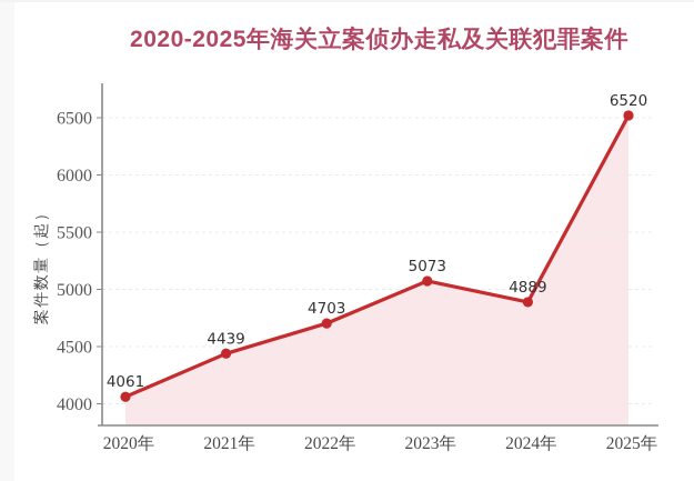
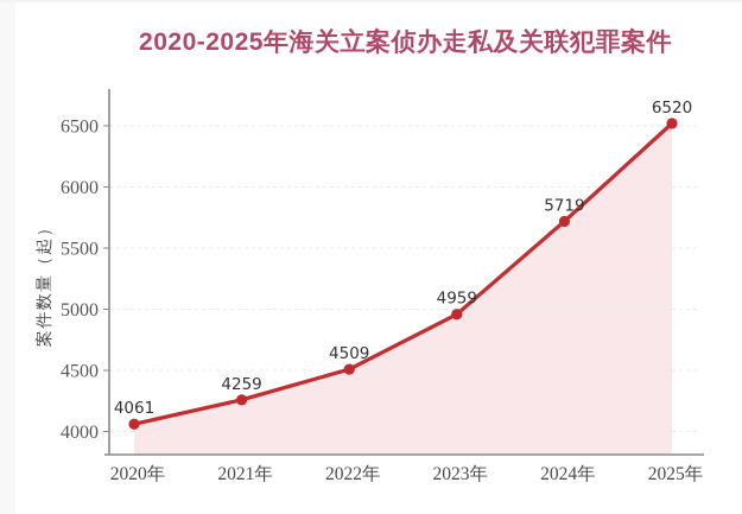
2021年: 4439 -> 4259
2022年: 4703 -> 4509
2023年: 5073 -> 4959
2024年: 4889 -> 5719
